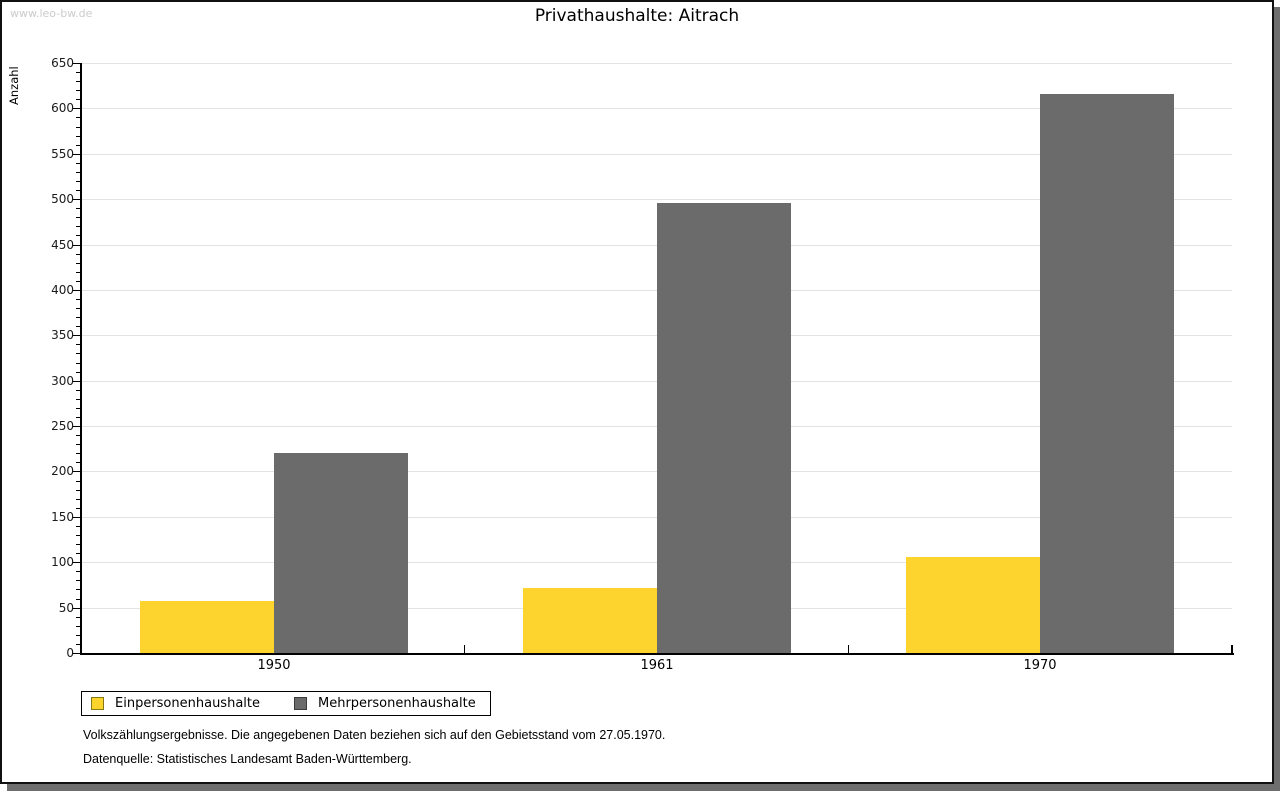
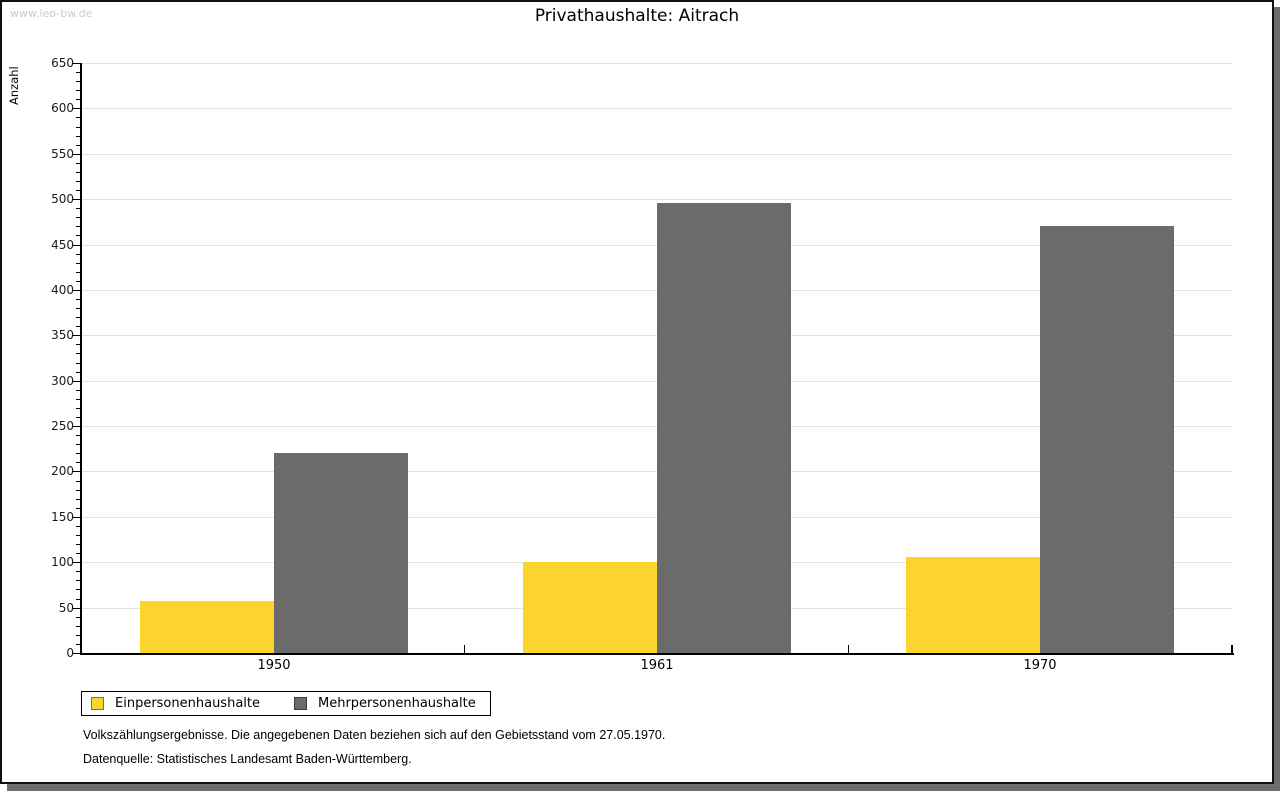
Einpersonenhaushalte/1961: 70 -> 100
Mehrpersonenhaushalte/1970: 620 -> 470
